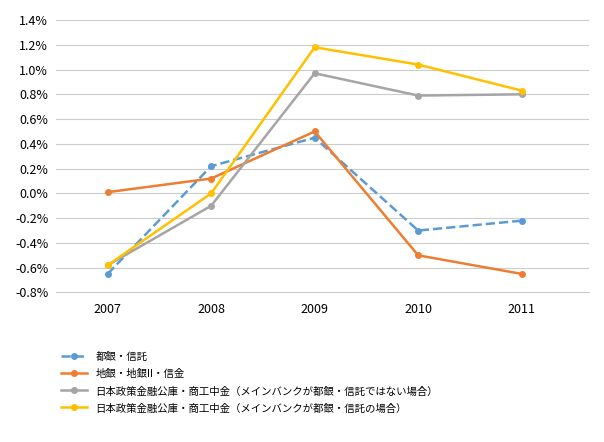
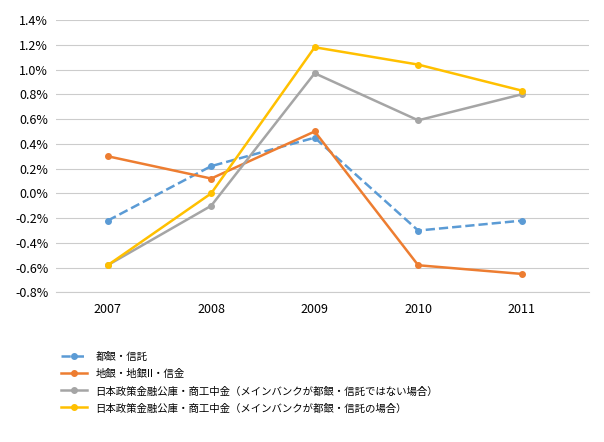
都銀・信託/2007: -0.65% -> -0.22%
地銀・地銀II・信金/2007: 0.01% -> 0.30%
地銀・地銀II・信金/2010: -0.50% -> -0.58%
日本政策金融公庫・商工中金（メインバンクが都銀・信託ではない場合）/2010: 0.79% -> 0.59%
